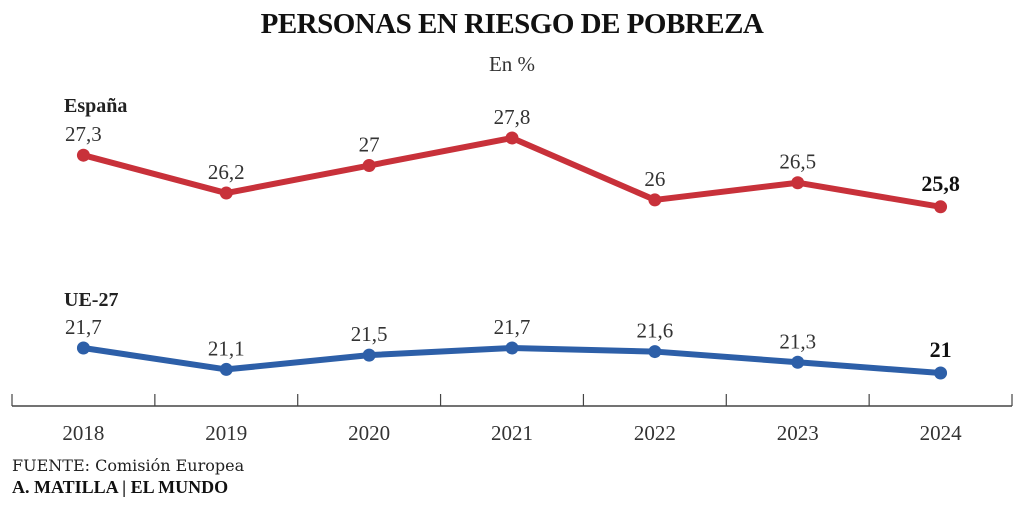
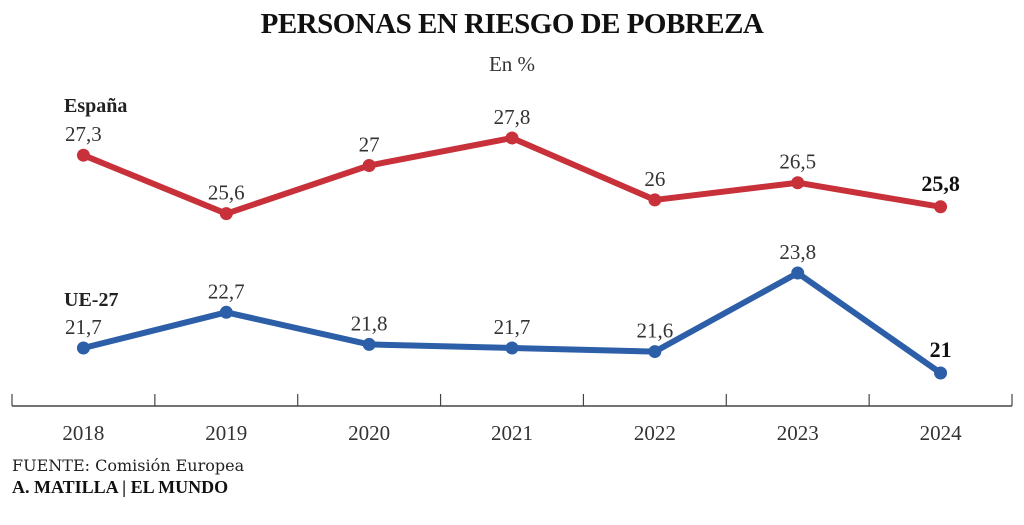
España/2019: 26,2 -> 25,6
UE-27/2019: 21,1 -> 22,7
UE-27/2020: 21,5 -> 21,8
UE-27/2023: 21,3 -> 23,8
